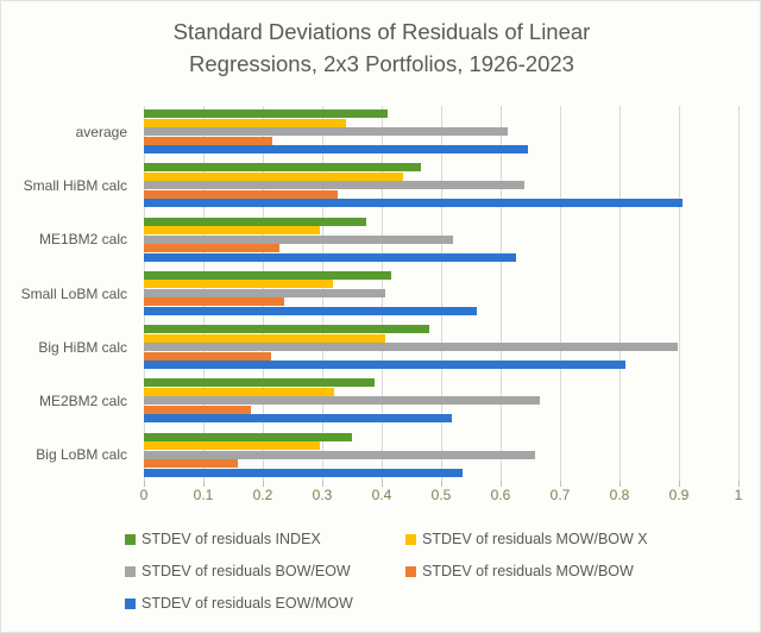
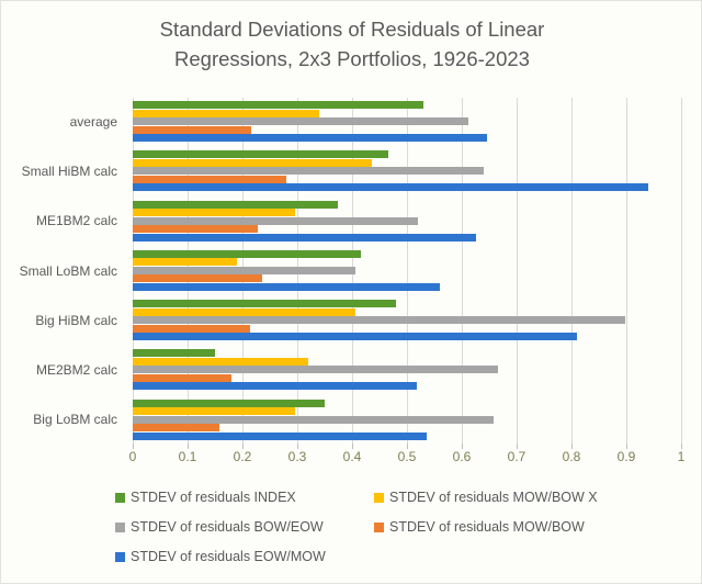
STDEV of residuals INDEX/ME2BM2 calc: 0.39 -> 0.15
STDEV of residuals MOW/BOW X/Small LoBM calc: 0.32 -> 0.19
STDEV of residuals MOW/BOW/Small HiBM calc: 0.33 -> 0.28
STDEV of residuals EOW/MOW/Small HiBM calc: 0.91 -> 0.94
STDEV of residuals INDEX/average: 0.41 -> 0.53
